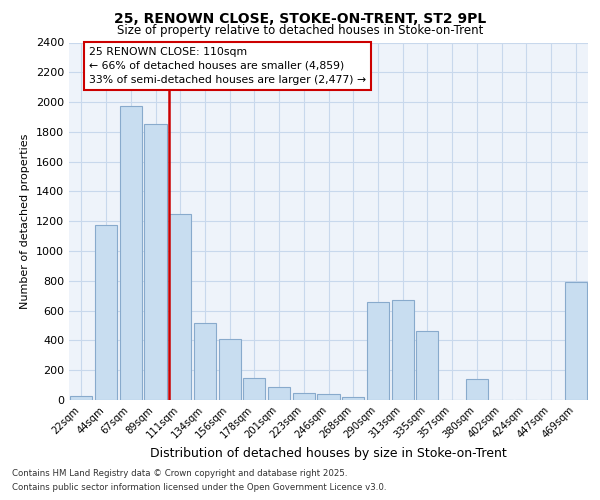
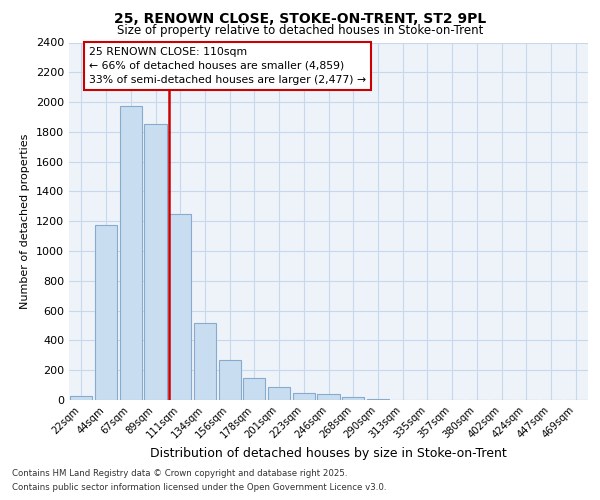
156sqm: 410 -> 270
290sqm: 660 -> 0
313sqm: 670 -> 0
335sqm: 460 -> 0
380sqm: 140 -> 0
469sqm: 790 -> 0
